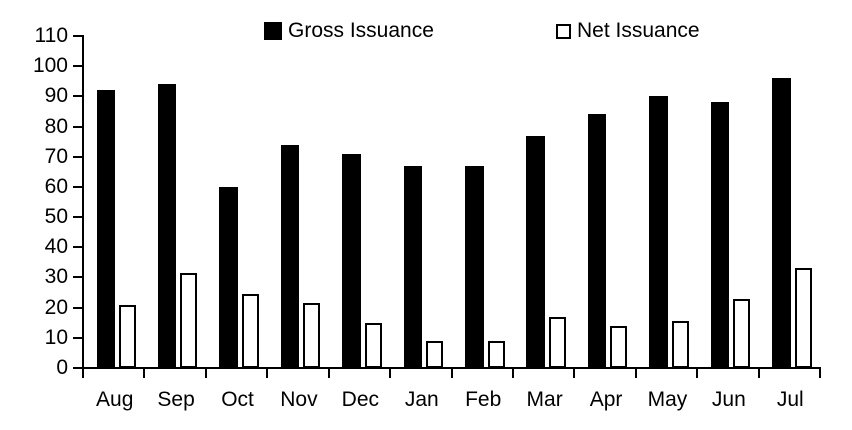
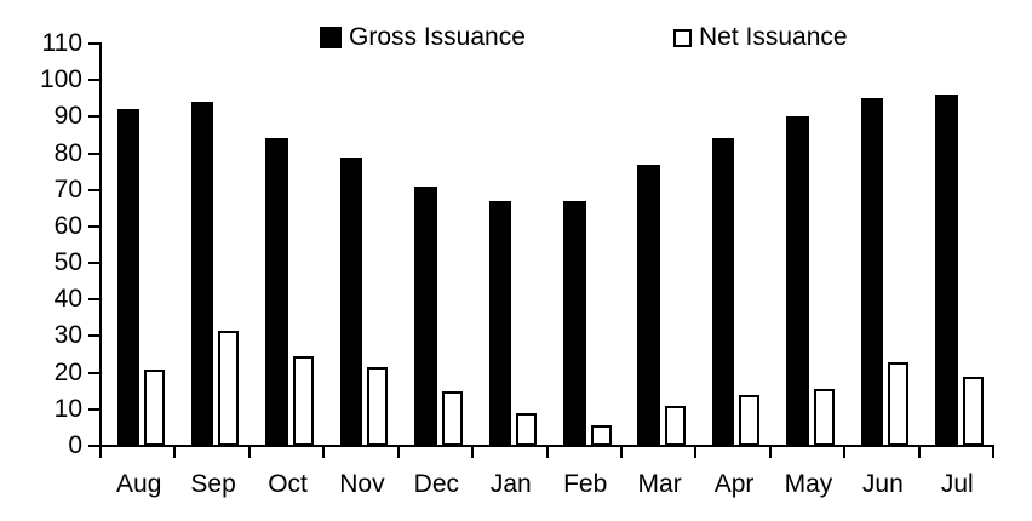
Gross Issuance/Oct: 60 -> 84
Gross Issuance/Nov: 74 -> 79
Net Issuance/Feb: 9 -> 6
Net Issuance/Mar: 17 -> 11
Gross Issuance/Jun: 88 -> 95
Net Issuance/Jul: 33 -> 19
